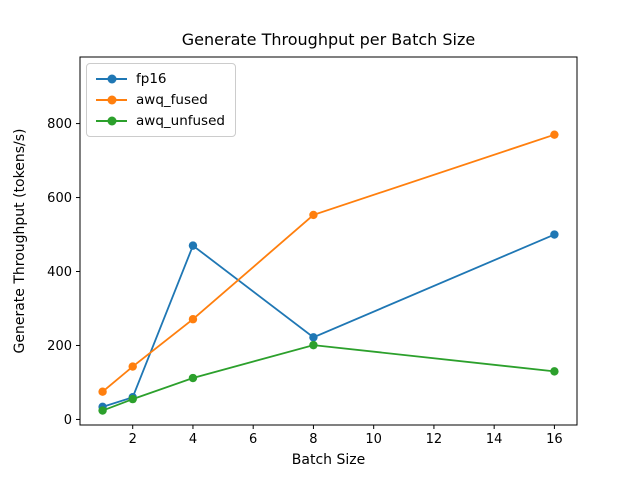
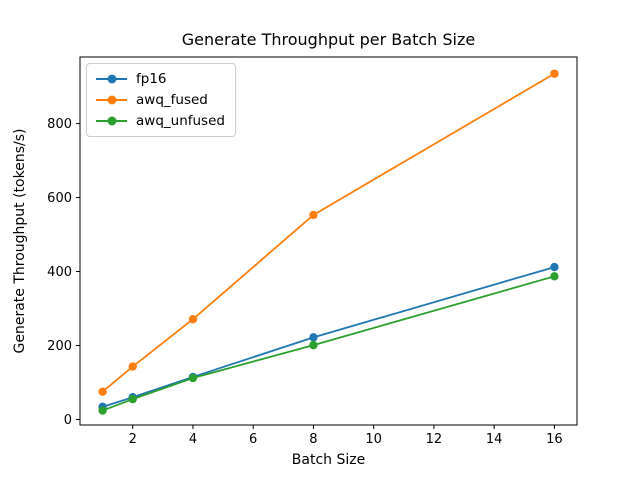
fp16/4: 470 -> 120
fp16/16: 500 -> 410
awq_fused/16: 770 -> 940
awq_unfused/16: 130 -> 390
